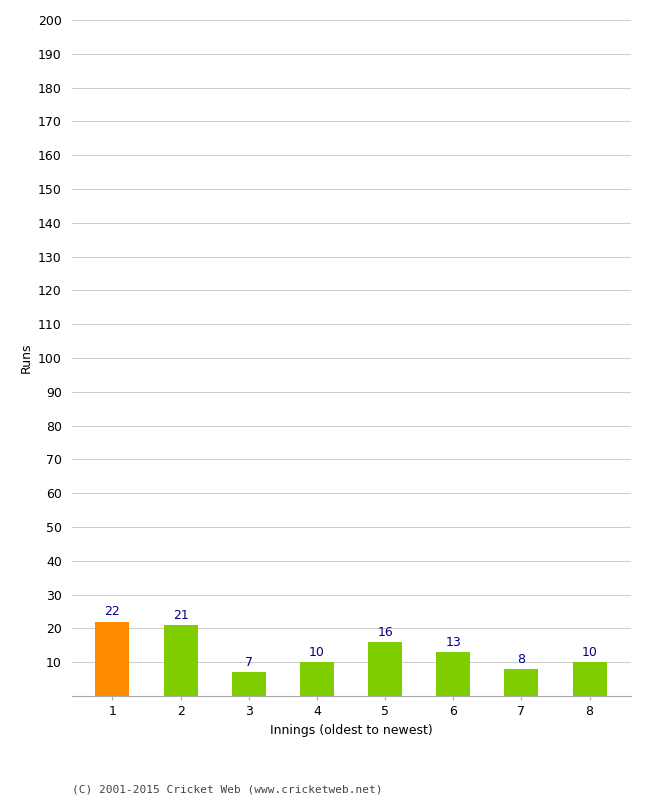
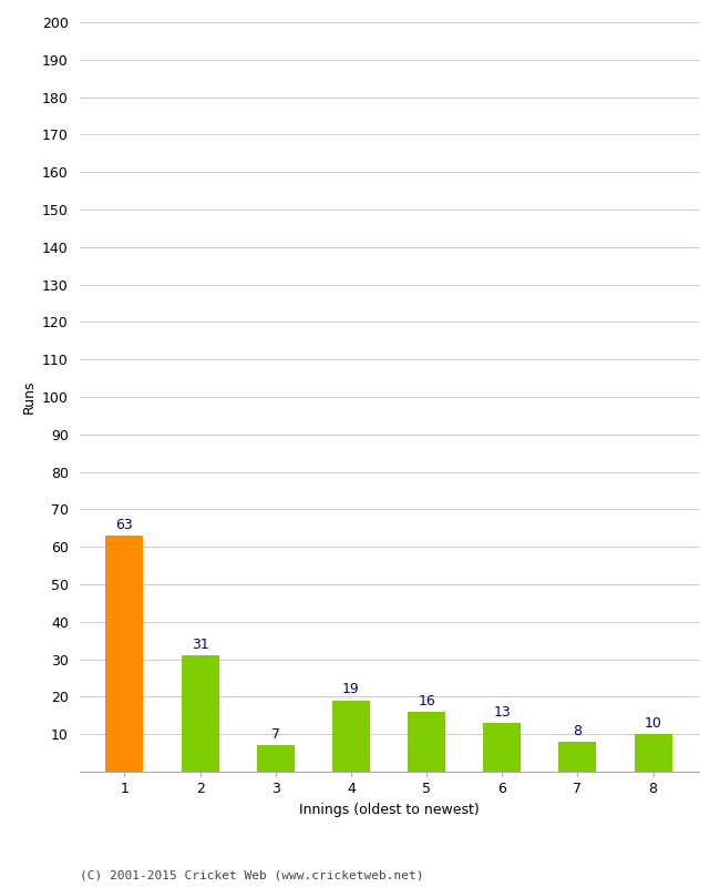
1: 22 -> 63
2: 21 -> 31
4: 10 -> 19
